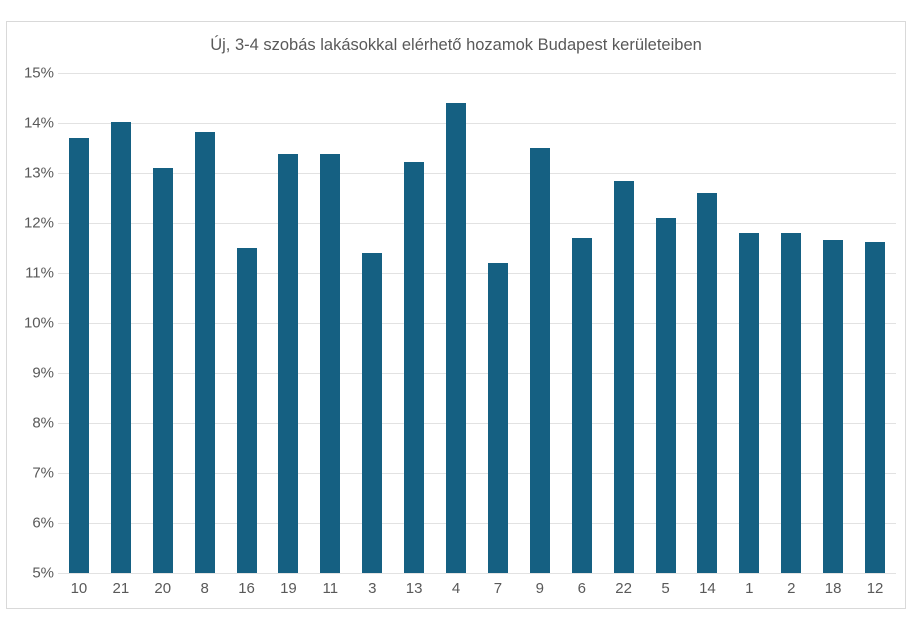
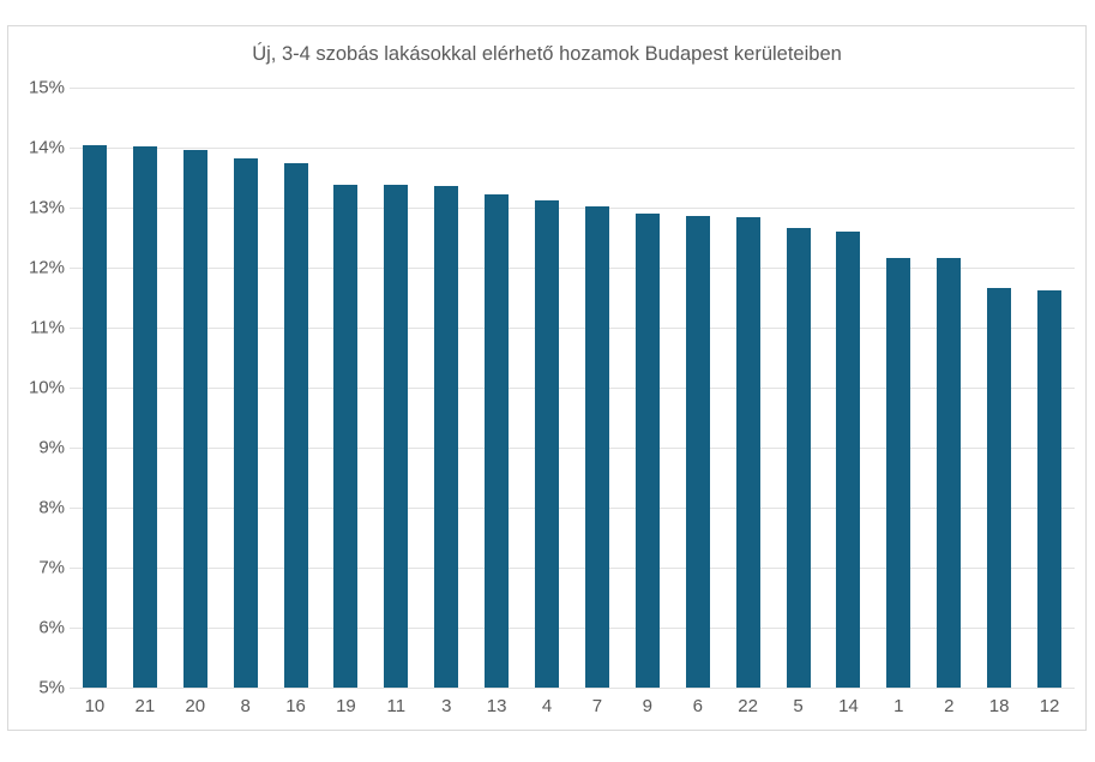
10: 13.7% -> 14.1%
20: 13.1% -> 14.0%
16: 11.5% -> 13.8%
3: 11.4% -> 13.4%
4: 14.4% -> 13.1%
7: 11.2% -> 13.0%
9: 13.5% -> 12.9%
6: 11.7% -> 12.9%
5: 12.1% -> 12.7%
1: 11.8% -> 12.2%
2: 11.8% -> 12.2%
